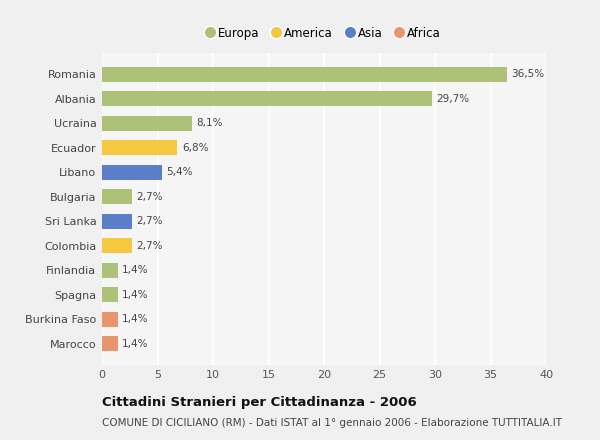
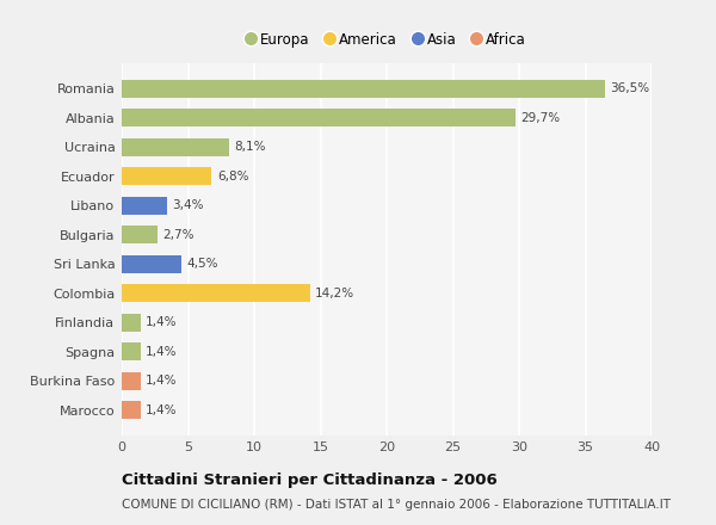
Libano: 5,4% -> 3,4%
Sri Lanka: 2,7% -> 4,5%
Colombia: 2,7% -> 14,2%
